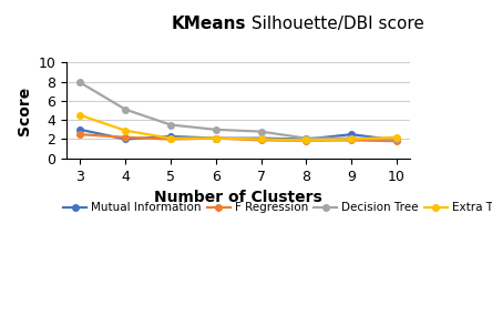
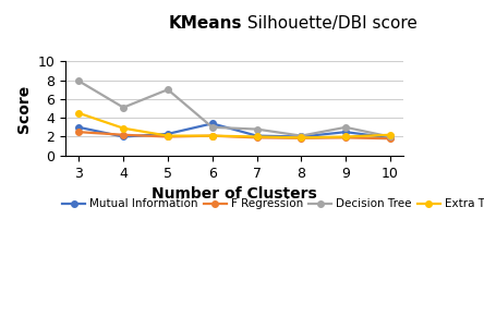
Decision Tree/5: 3.5 -> 7.0
Mutual Information/6: 2.1 -> 3.4
Decision Tree/9: 2.1 -> 3.0
